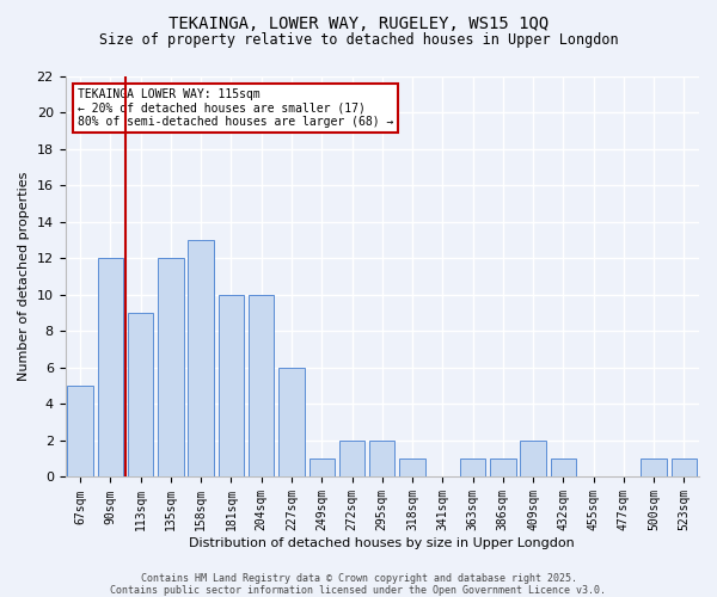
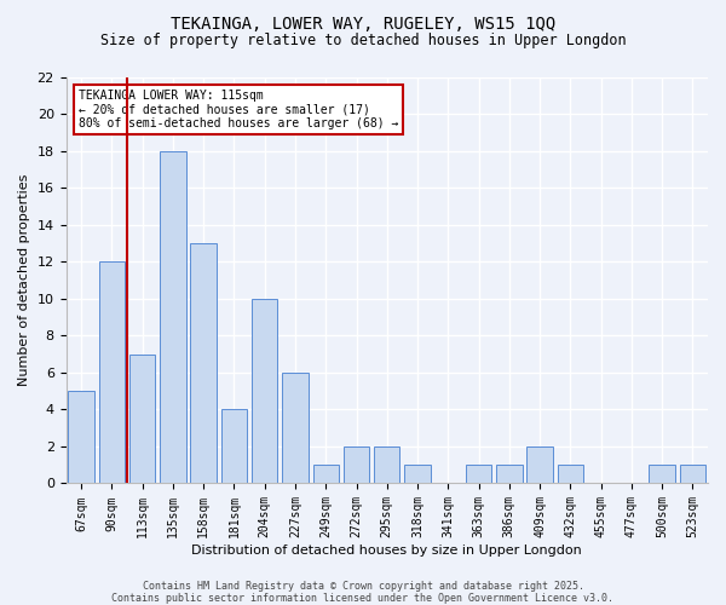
113sqm: 9 -> 7
135sqm: 12 -> 18
181sqm: 10 -> 4
